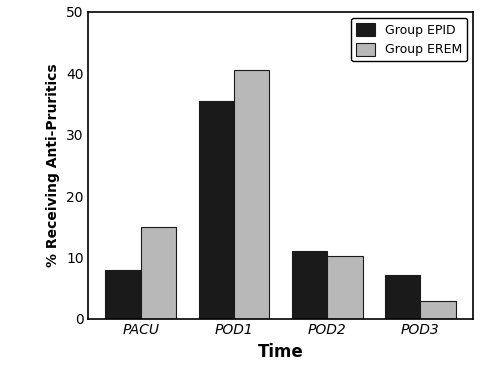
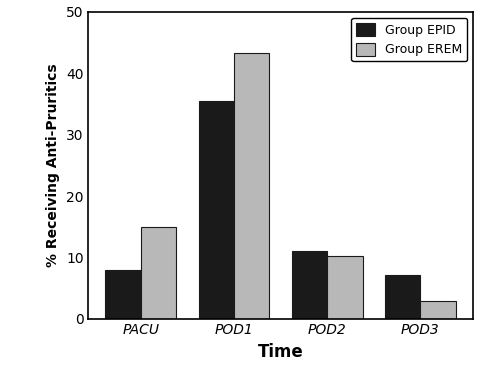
Group EREM/POD1: 40.5 -> 43.2
